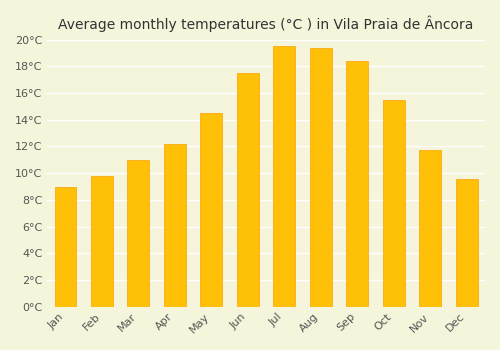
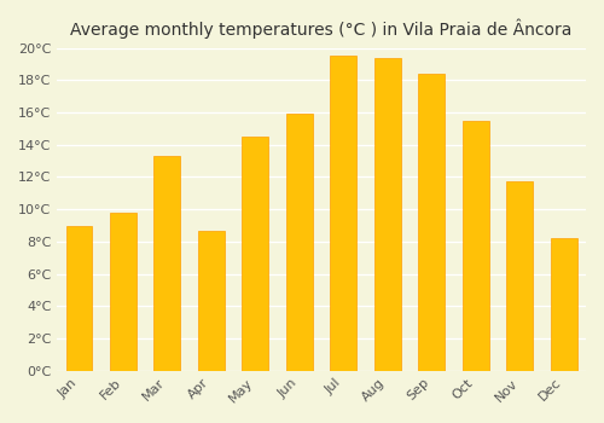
Mar: 11.0°C -> 13.3°C
Apr: 12.2°C -> 8.7°C
Jun: 17.5°C -> 15.9°C
Dec: 9.6°C -> 8.2°C
